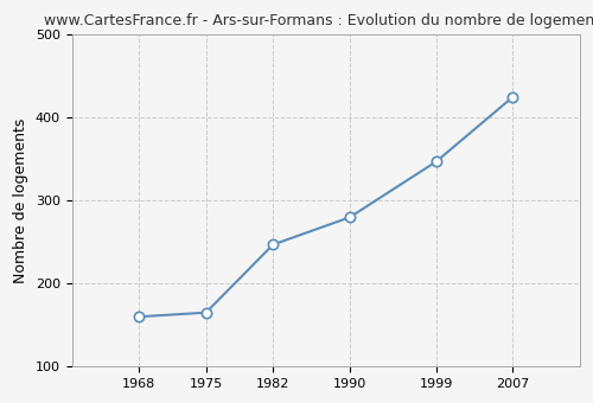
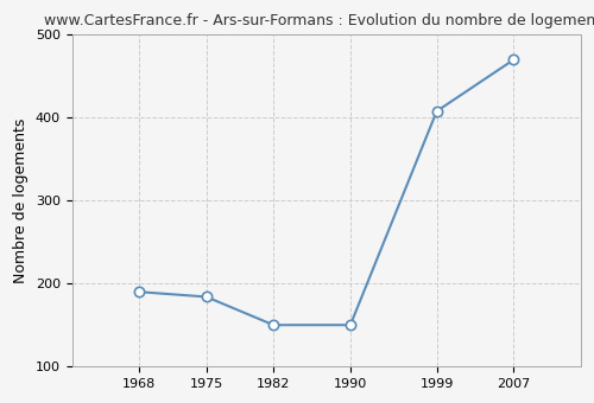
1968: 160 -> 190
1975: 165 -> 184
1982: 247 -> 150
1990: 280 -> 150
1999: 347 -> 408
2007: 425 -> 470
